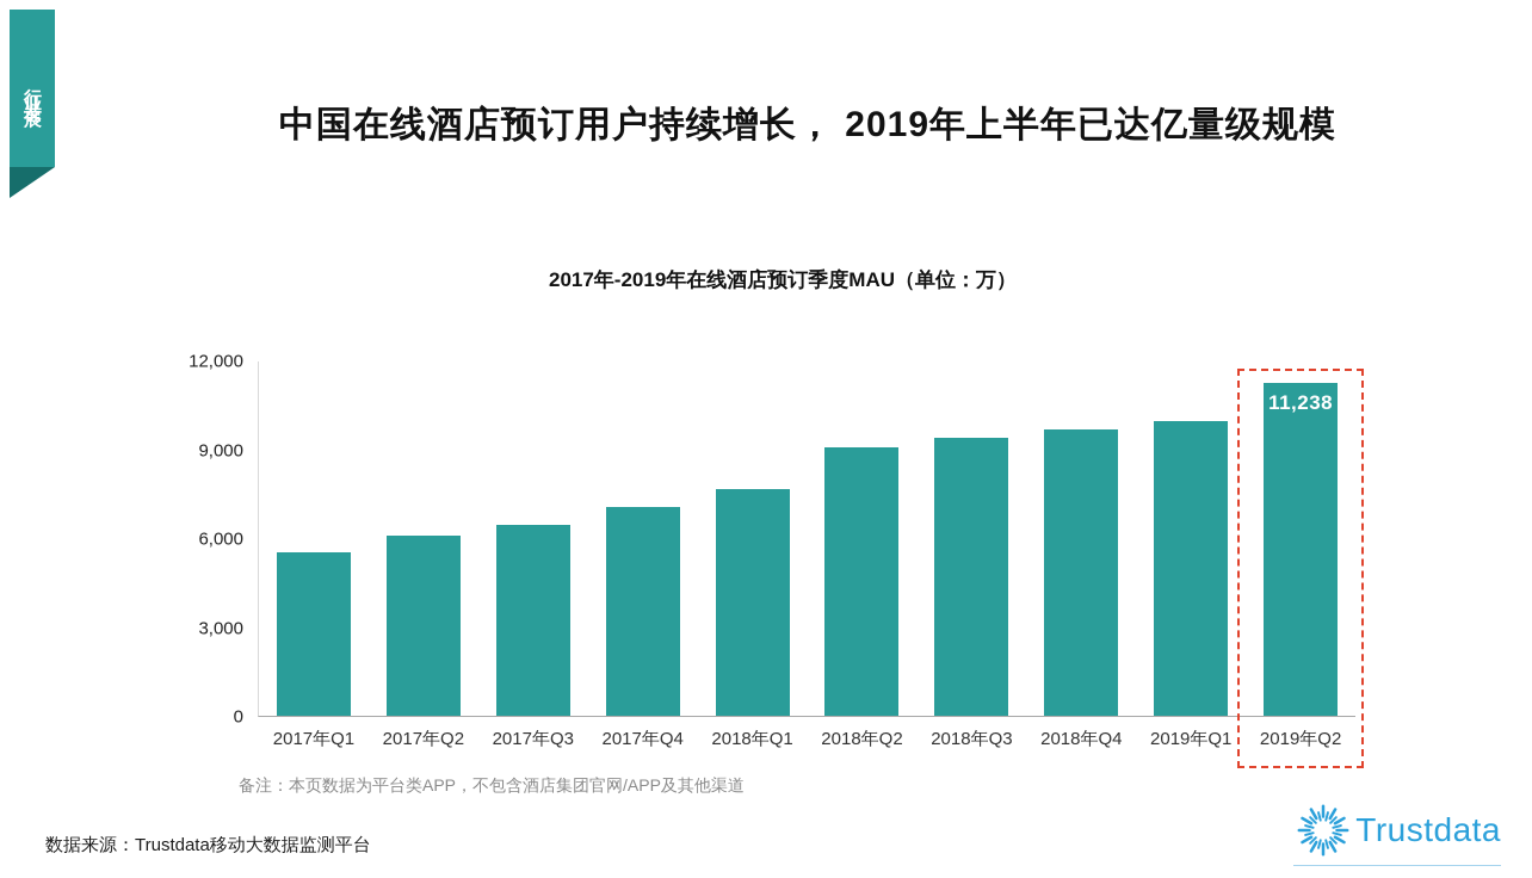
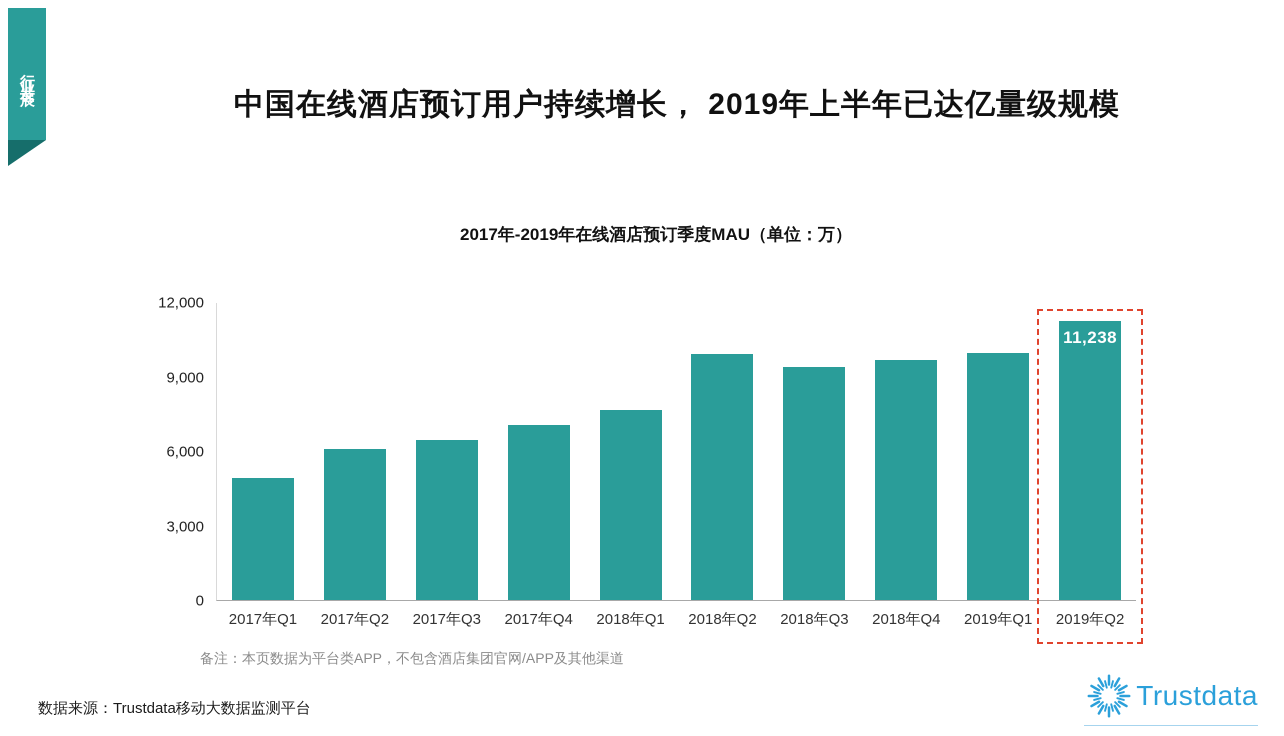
2017年Q1: 5500 -> 4900
2018年Q2: 9000 -> 9900
